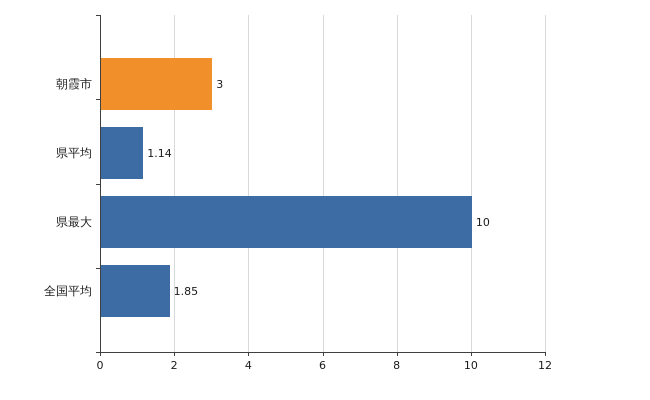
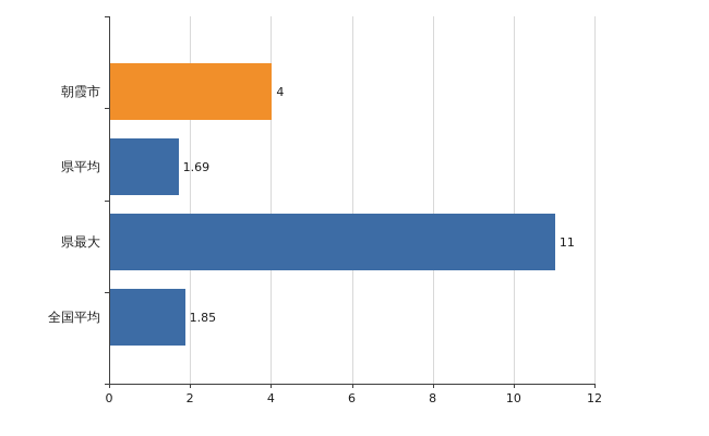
朝霞市: 3 -> 4
県平均: 1.14 -> 1.69
県最大: 10 -> 11
